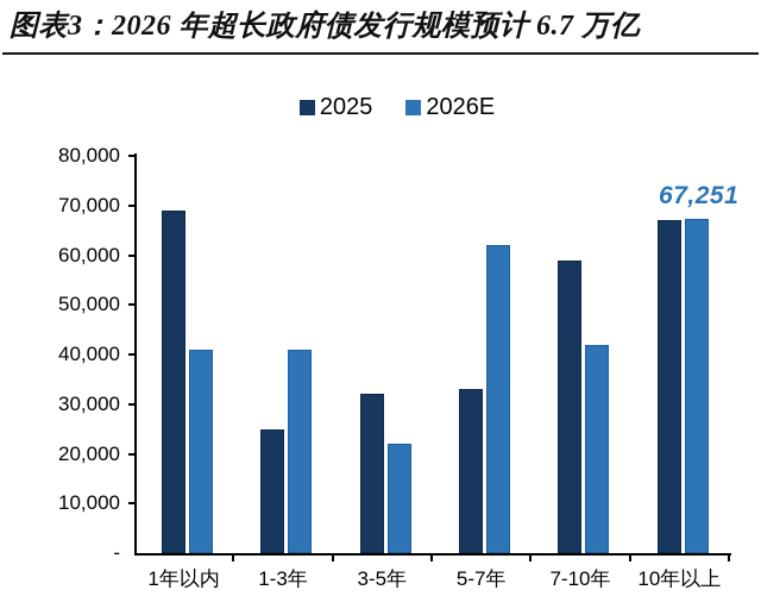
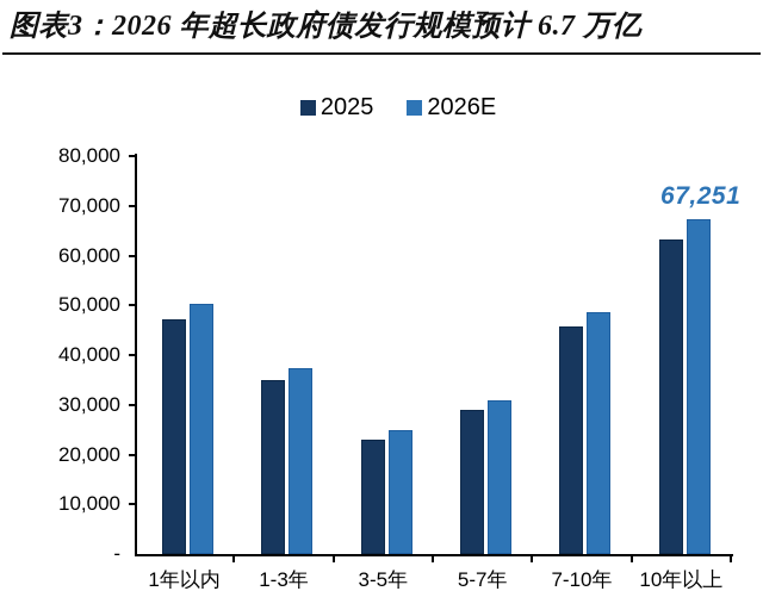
2025/1年以内: 69000 -> 47000
2026E/1年以内: 41000 -> 50000
2025/1-3年: 25000 -> 35000
2026E/1-3年: 41000 -> 37000
2025/3-5年: 32000 -> 23000
2026E/3-5年: 22000 -> 25000
2025/5-7年: 33000 -> 29000
2026E/5-7年: 62000 -> 31000
2025/7-10年: 59000 -> 46000
2026E/7-10年: 42000 -> 49000
2025/10年以上: 67000 -> 63000
